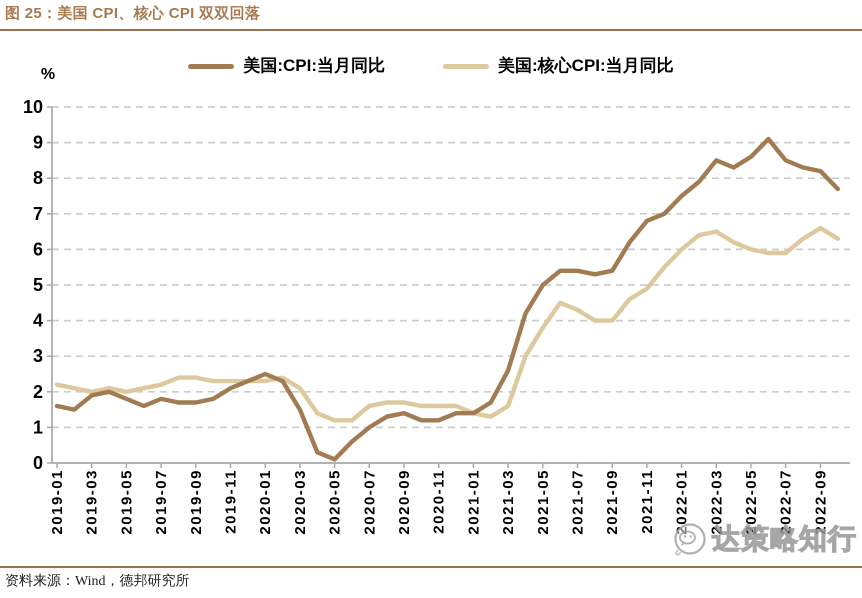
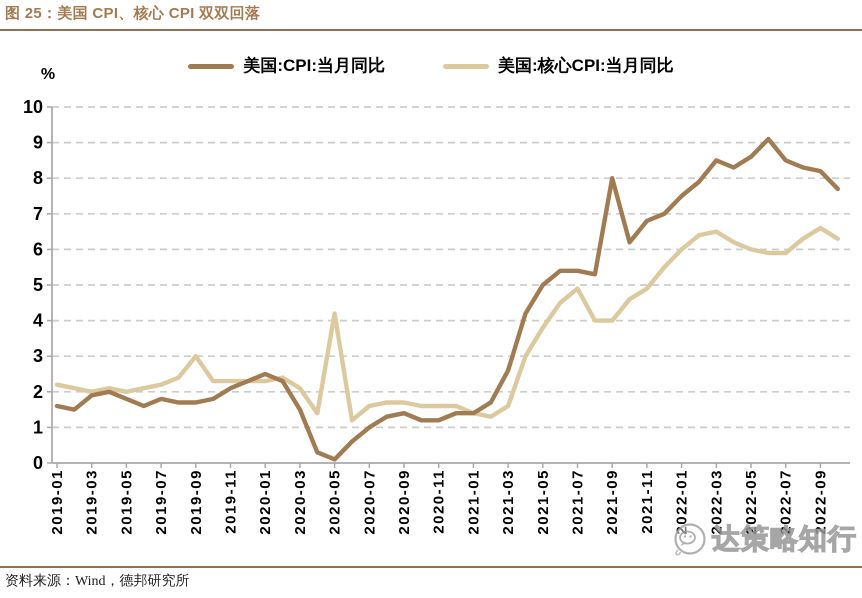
美国:核心CPI:当月同比/2019-09: 2.4 -> 3.0
美国:核心CPI:当月同比/2020-05: 1.2 -> 4.2
美国:核心CPI:当月同比/2021-07: 4.3 -> 4.9
美国:CPI:当月同比/2021-09: 5.4 -> 8.0
